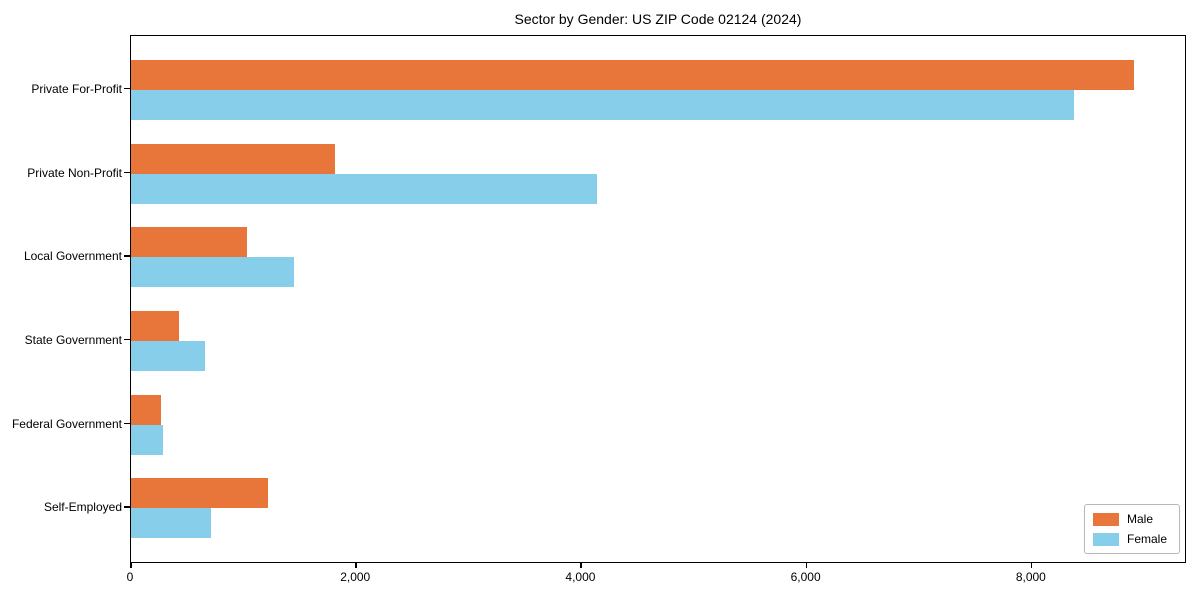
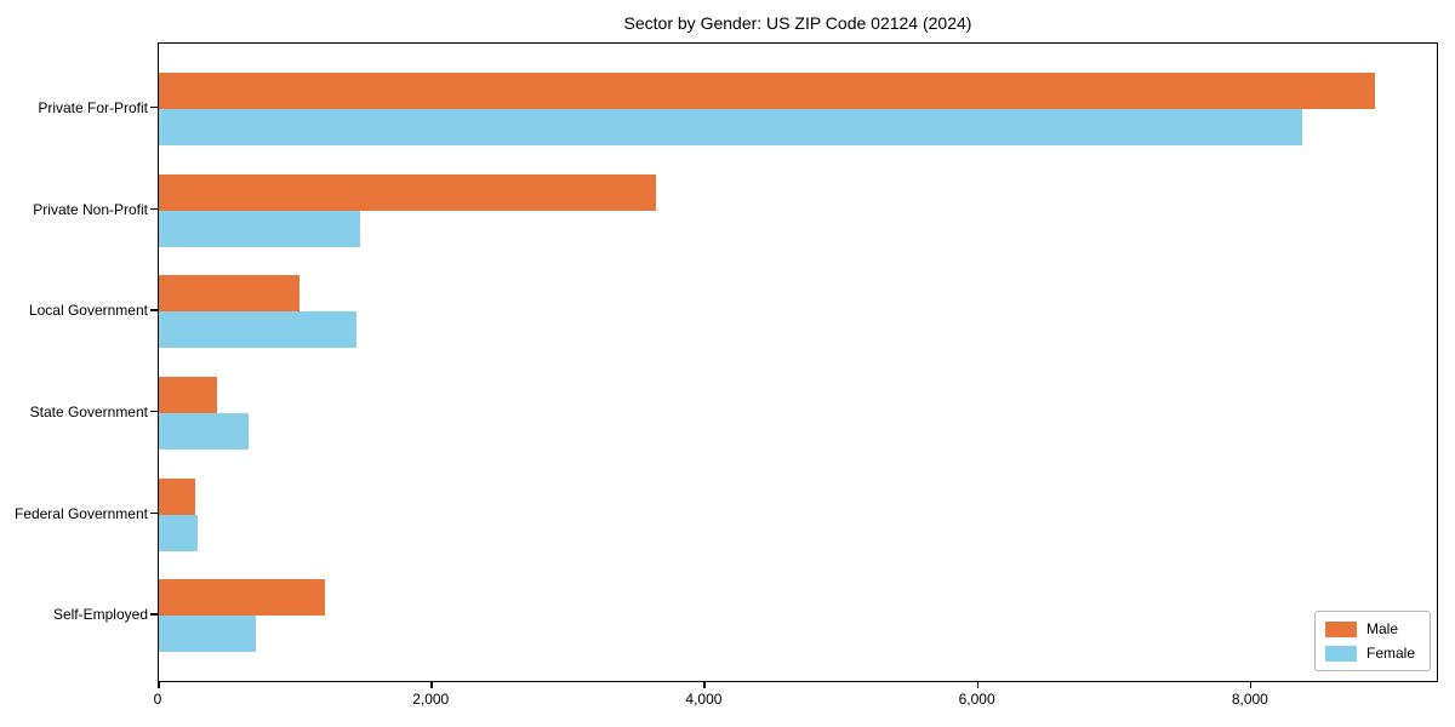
Male/Private Non-Profit: 1810 -> 3640
Female/Private Non-Profit: 4140 -> 1470
